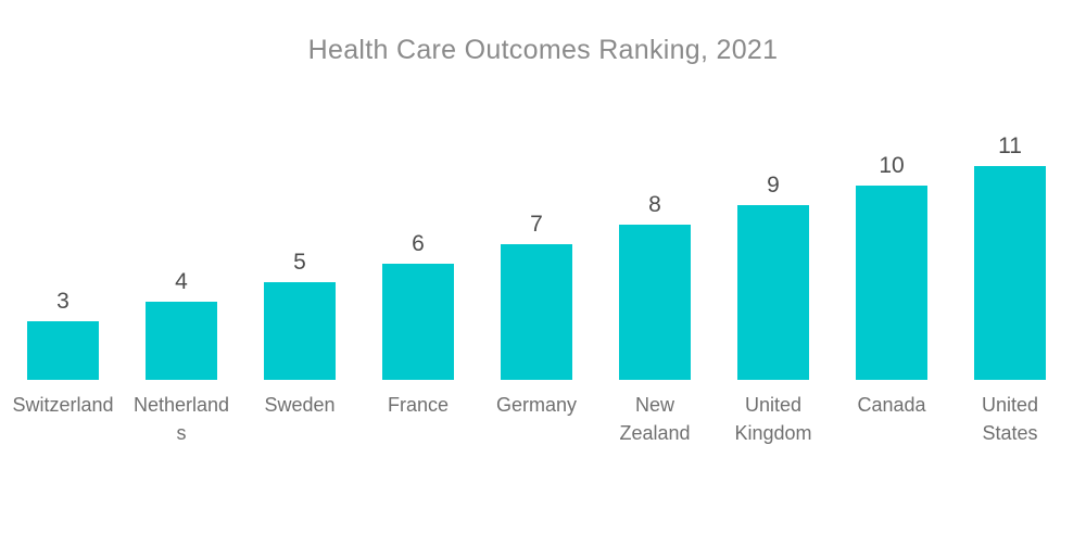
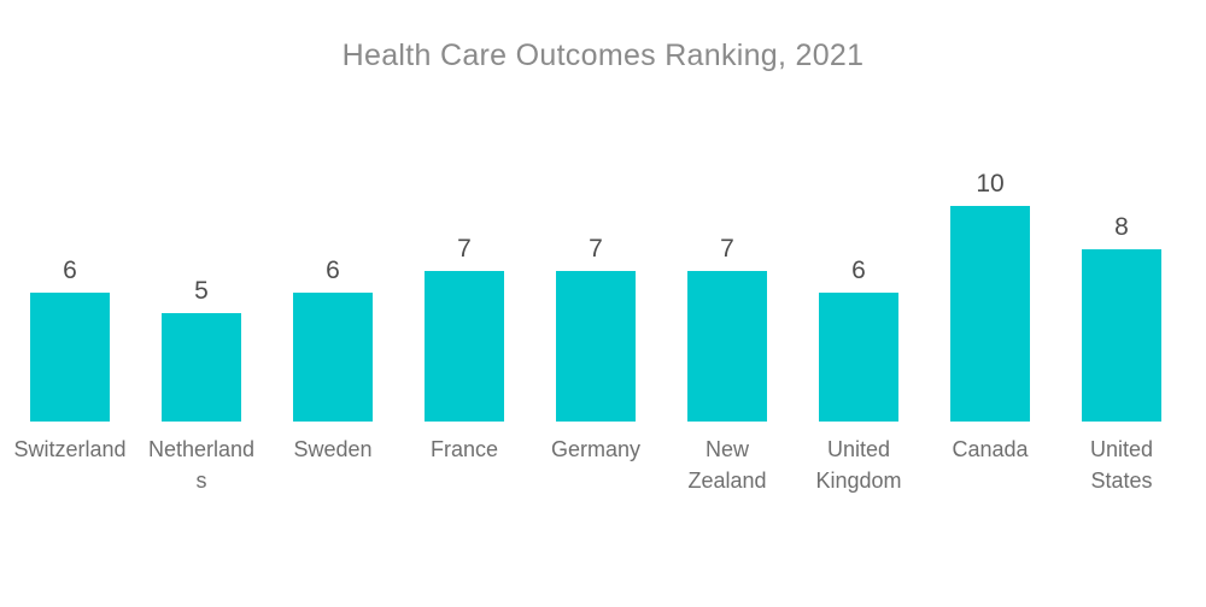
Switzerland: 3 -> 6
Netherlands: 4 -> 5
Sweden: 5 -> 6
France: 6 -> 7
New Zealand: 8 -> 7
United Kingdom: 9 -> 6
United States: 11 -> 8
